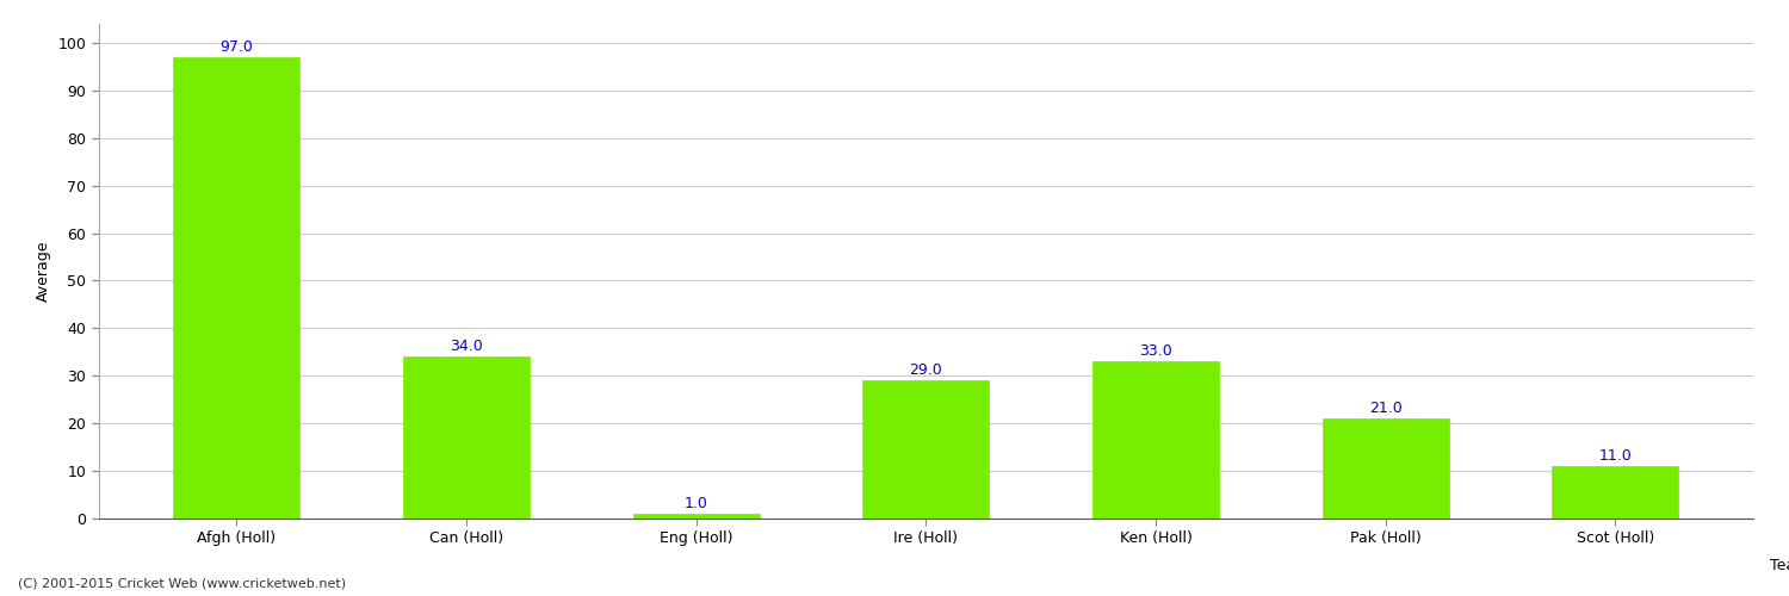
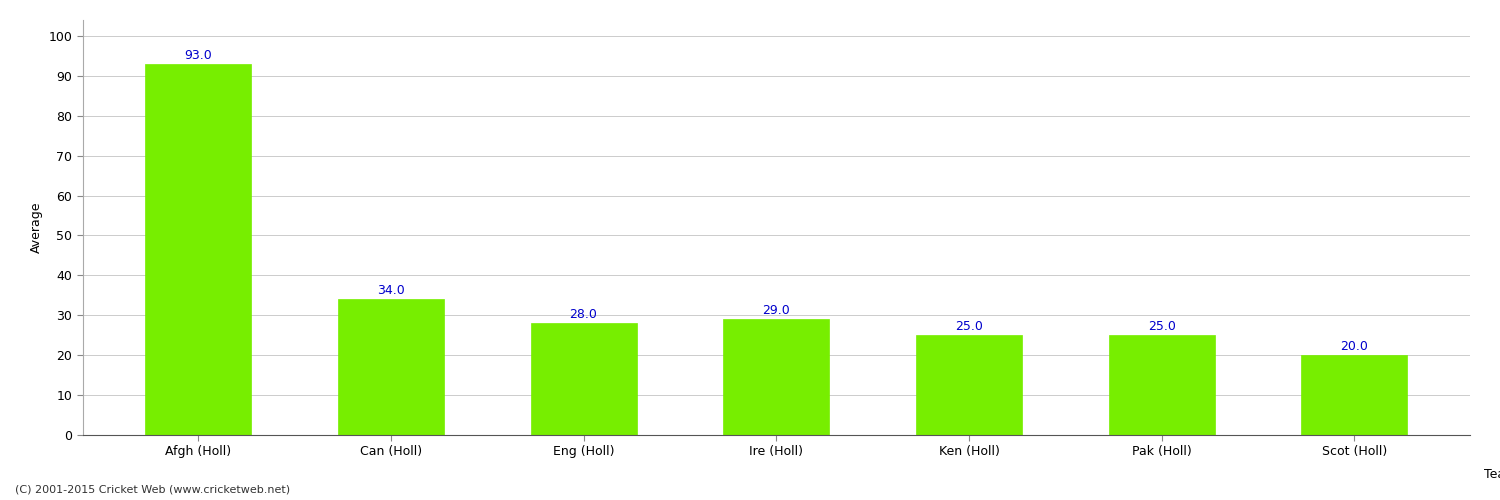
Afgh (Holl): 97.0 -> 93.0
Eng (Holl): 1.0 -> 28.0
Ken (Holl): 33.0 -> 25.0
Pak (Holl): 21.0 -> 25.0
Scot (Holl): 11.0 -> 20.0
